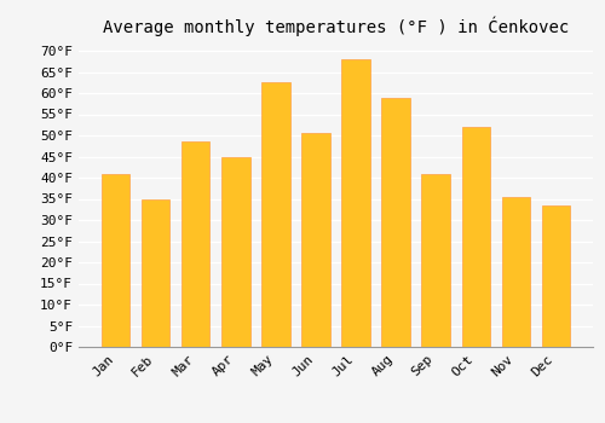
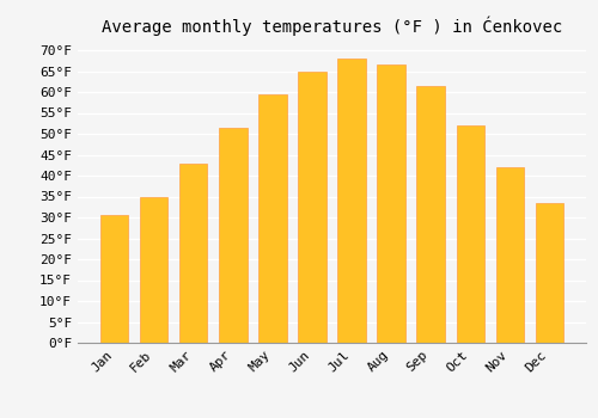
Jan: 41.0°F -> 30.5°F
Mar: 48.5°F -> 43.0°F
Apr: 45.0°F -> 51.5°F
May: 62.5°F -> 59.5°F
Jun: 50.5°F -> 65.0°F
Aug: 59.0°F -> 66.5°F
Sep: 41.0°F -> 61.5°F
Nov: 35.5°F -> 42.0°F
